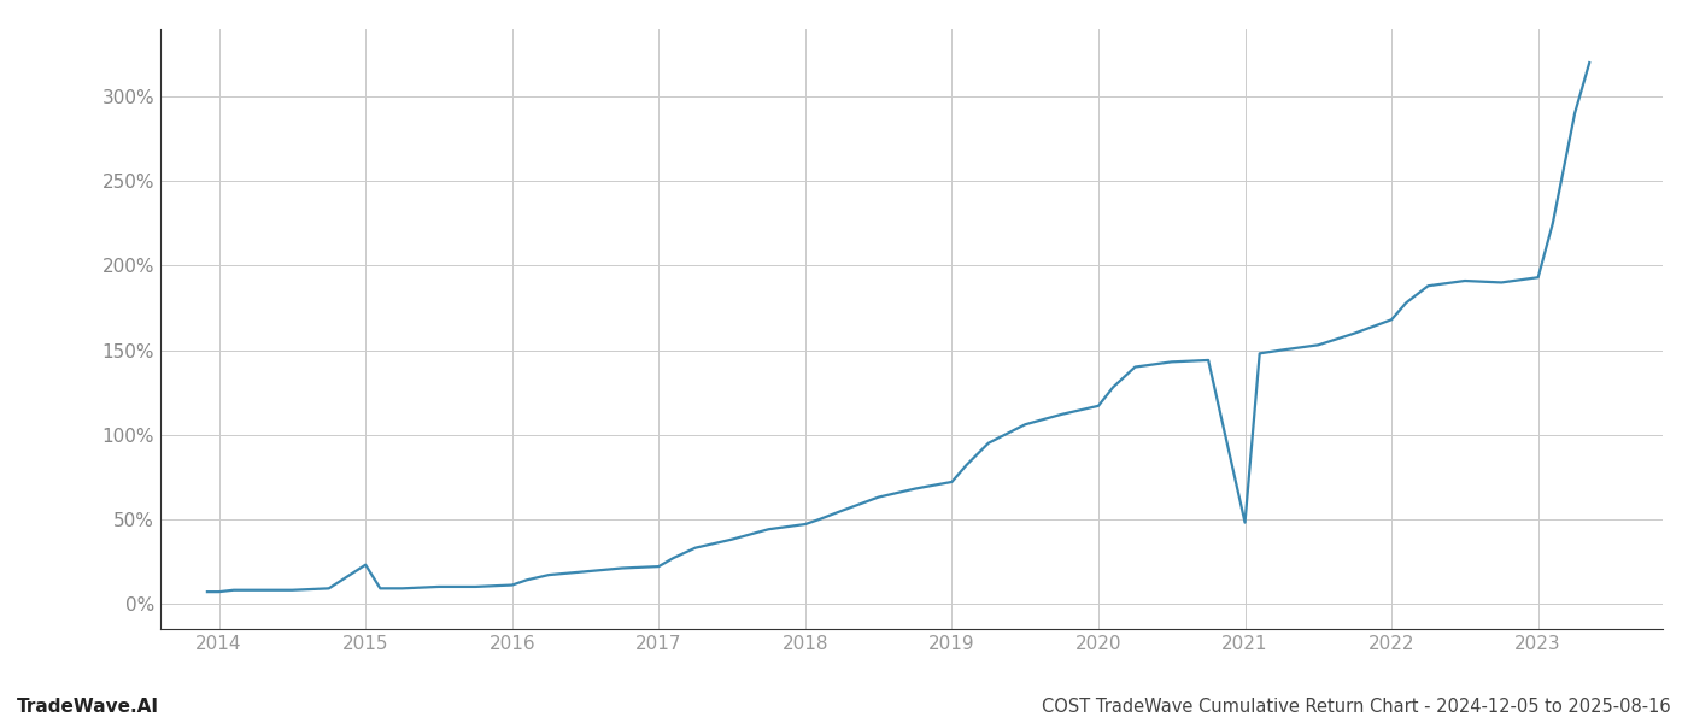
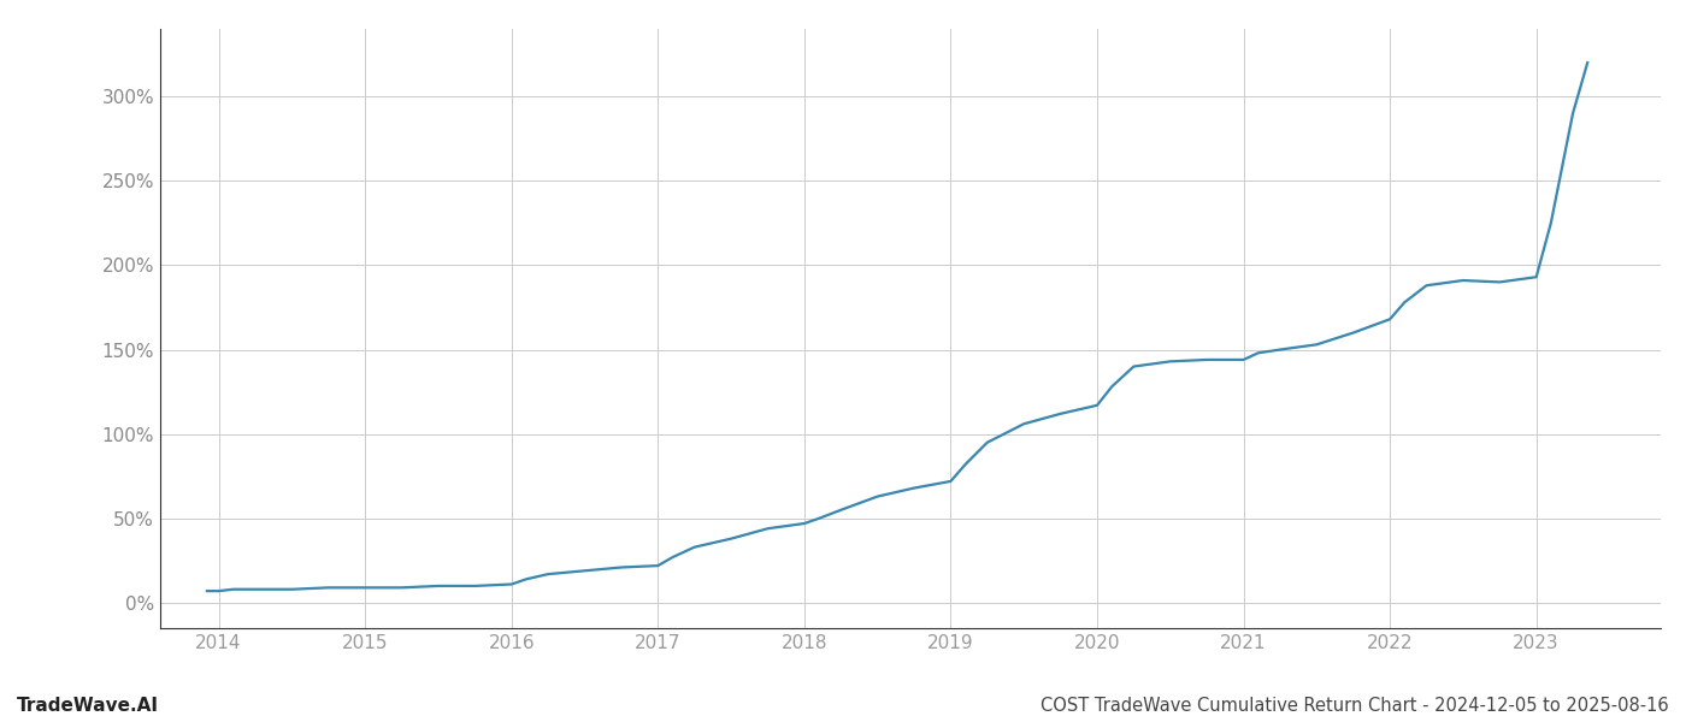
2015: 23% -> 9%
2021: 48% -> 144%
